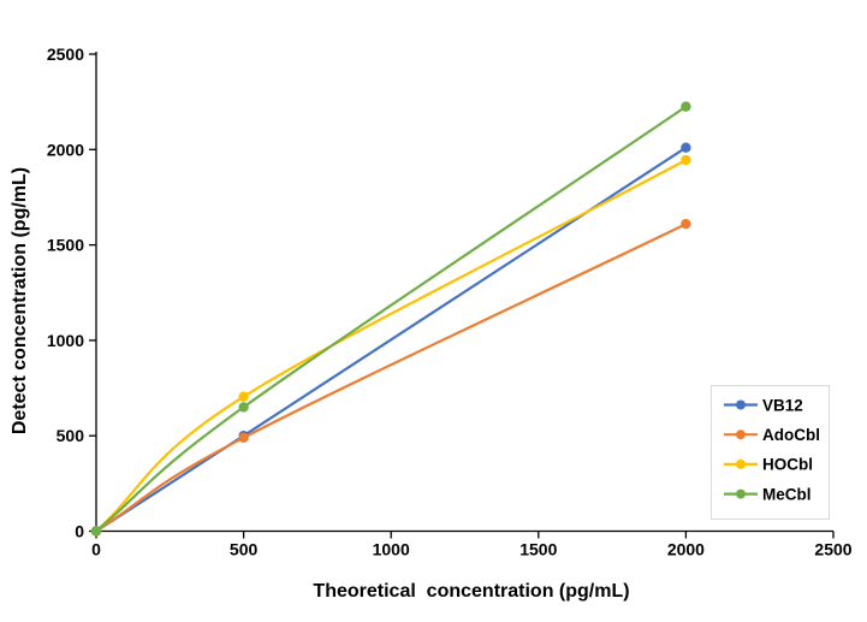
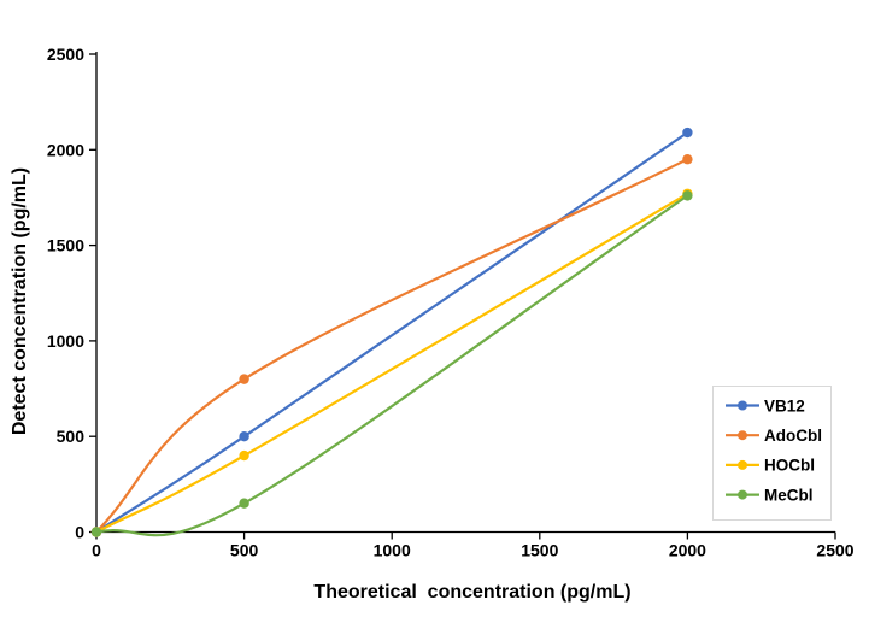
AdoCbl/500: 490 -> 800
HOCbl/500: 700 -> 400
MeCbl/500: 650 -> 150
VB12/2000: 2010 -> 2090
AdoCbl/2000: 1610 -> 1950
HOCbl/2000: 1940 -> 1770
MeCbl/2000: 2220 -> 1760
